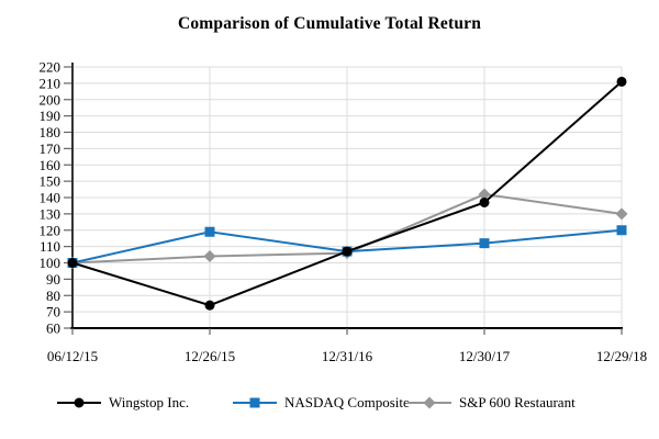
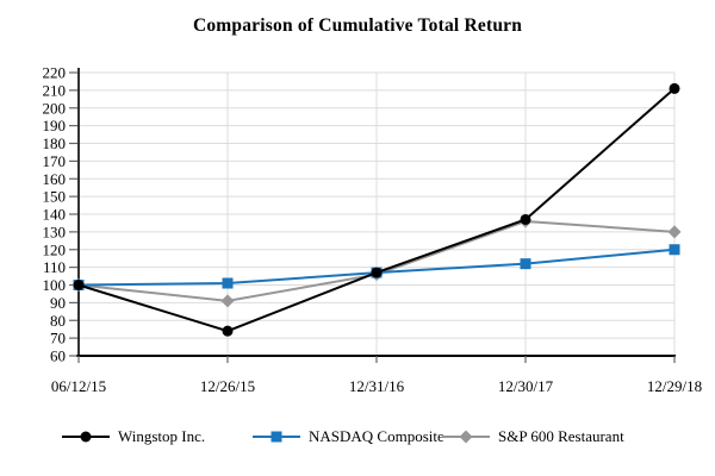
NASDAQ Composite/12/26/15: 119 -> 101
S&P 600 Restaurant/12/26/15: 104 -> 91
S&P 600 Restaurant/12/30/17: 142 -> 136
